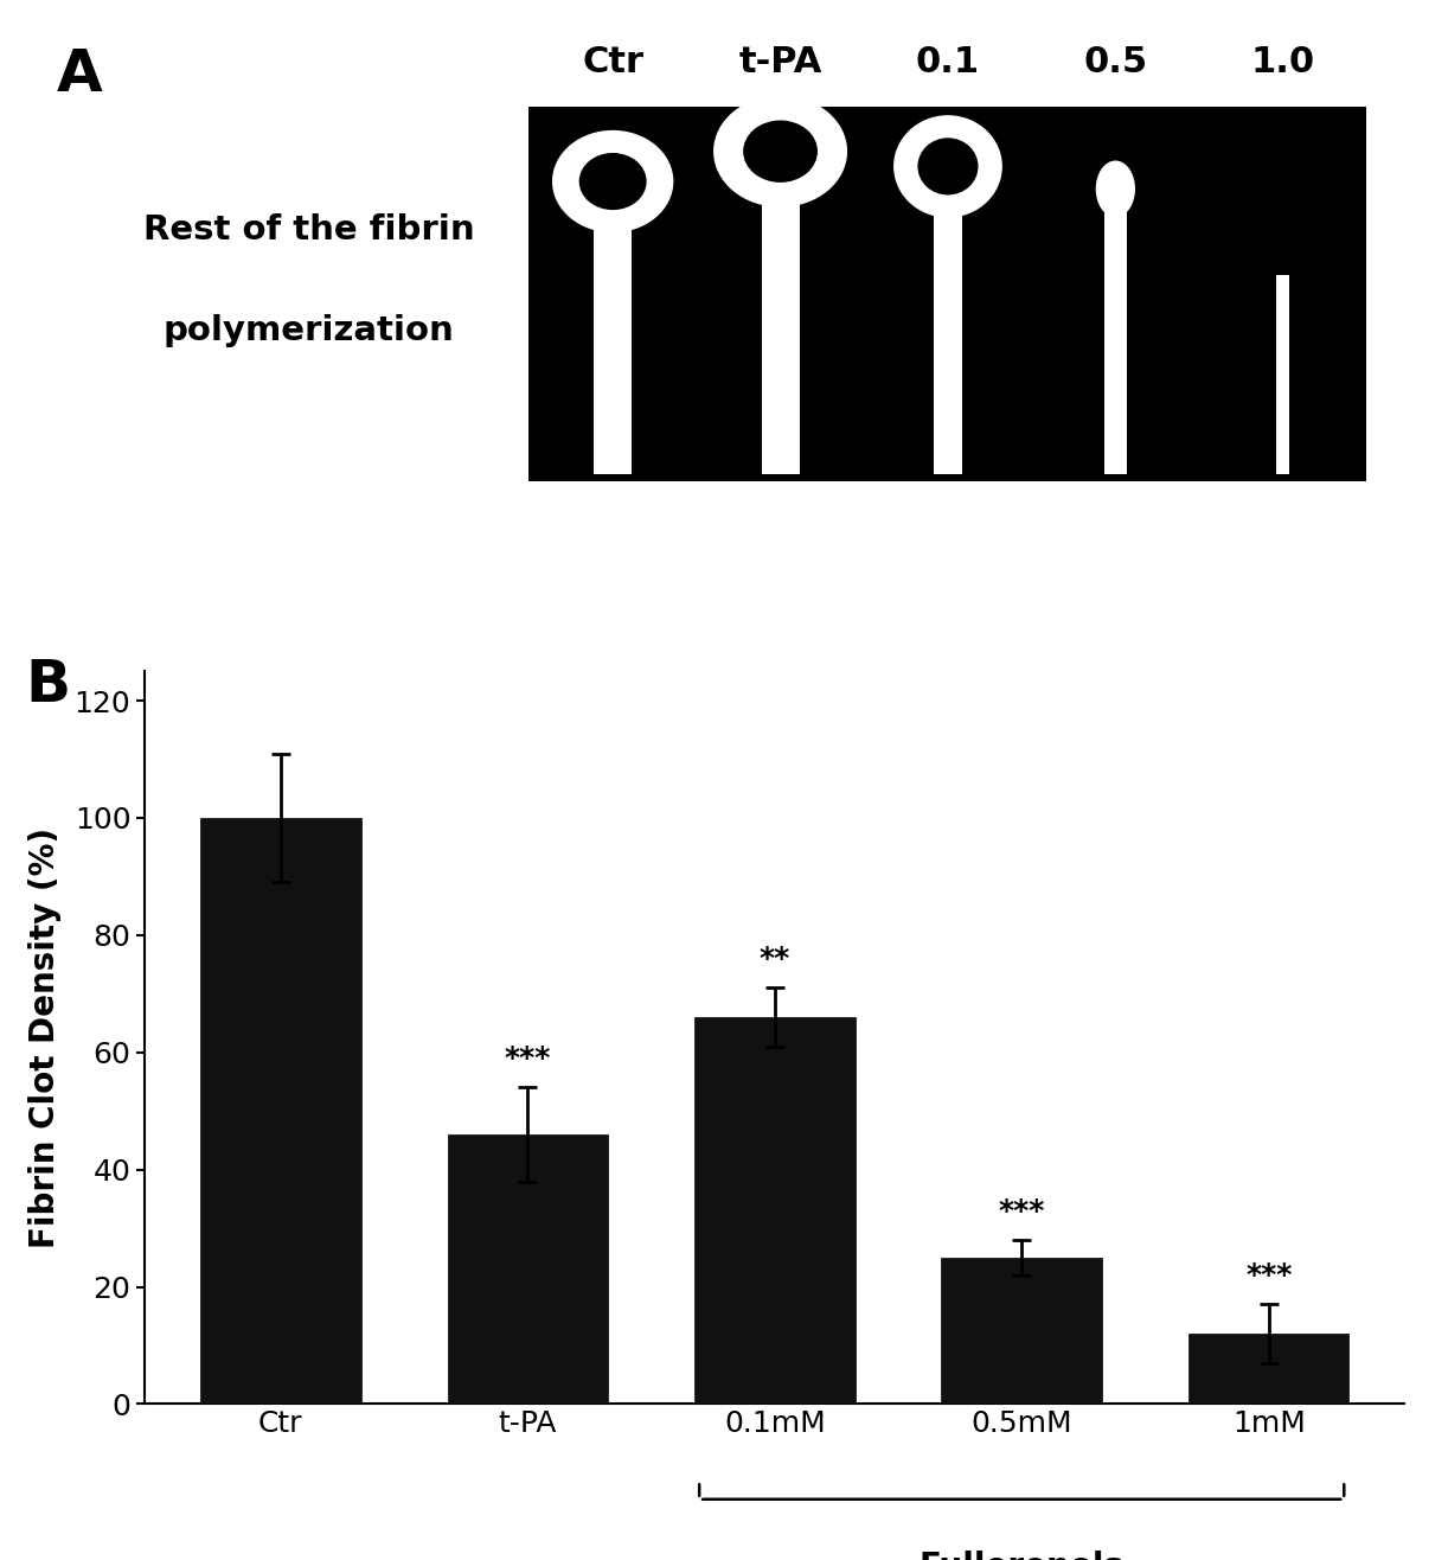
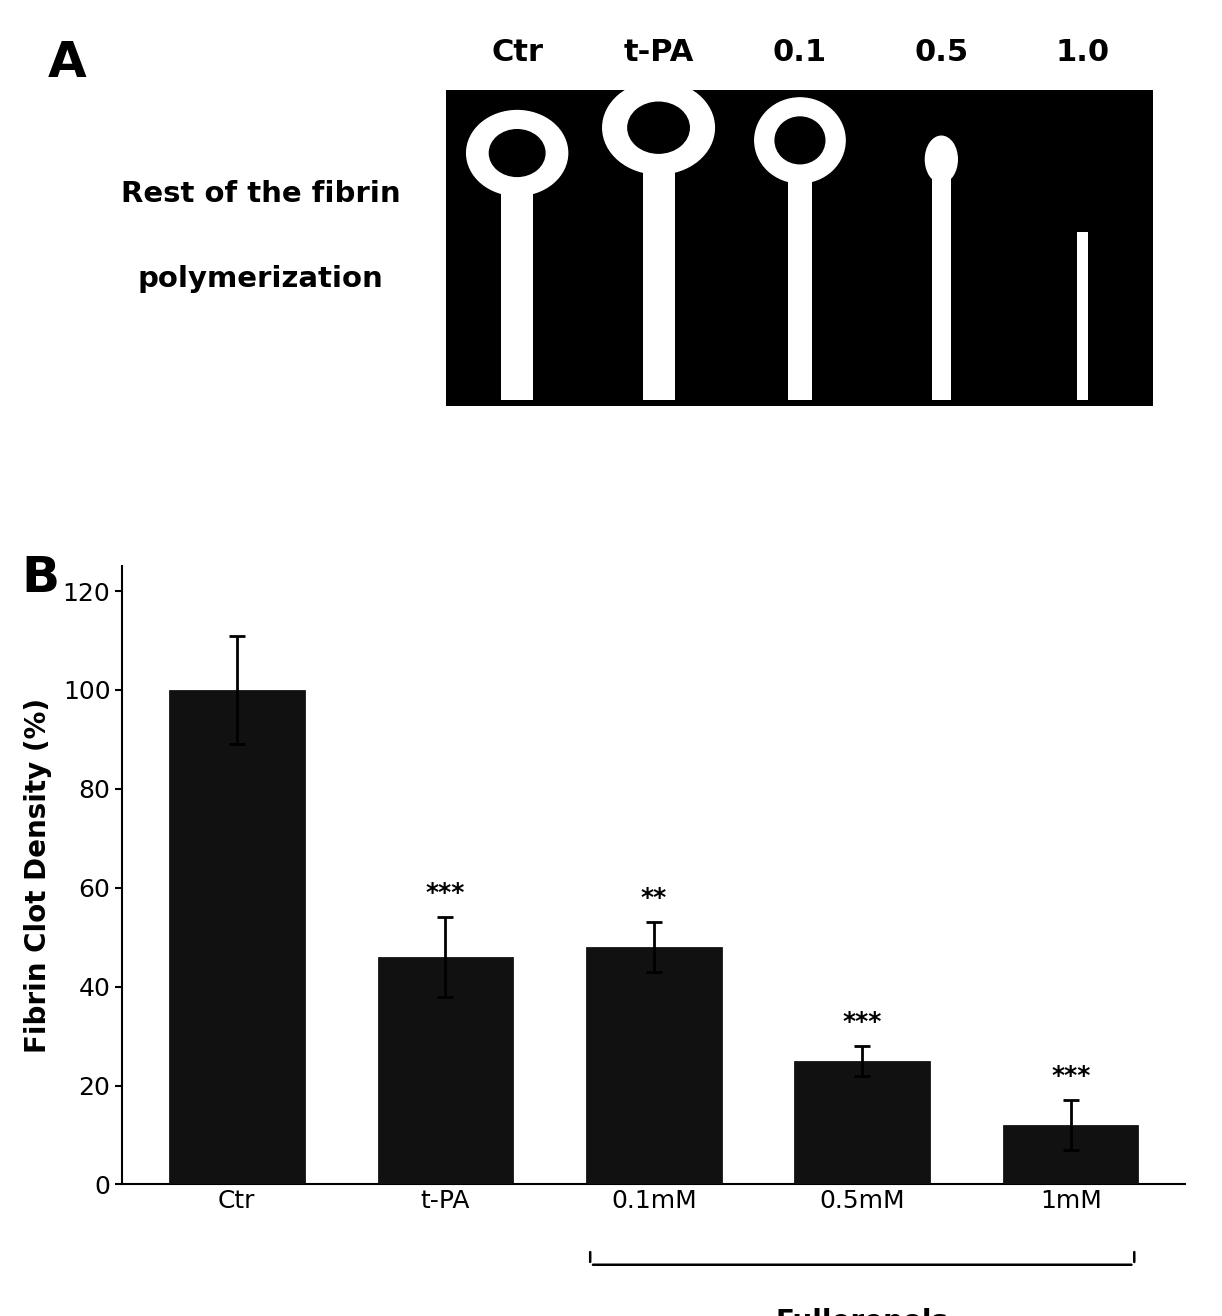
0.1mM: 66 -> 48
